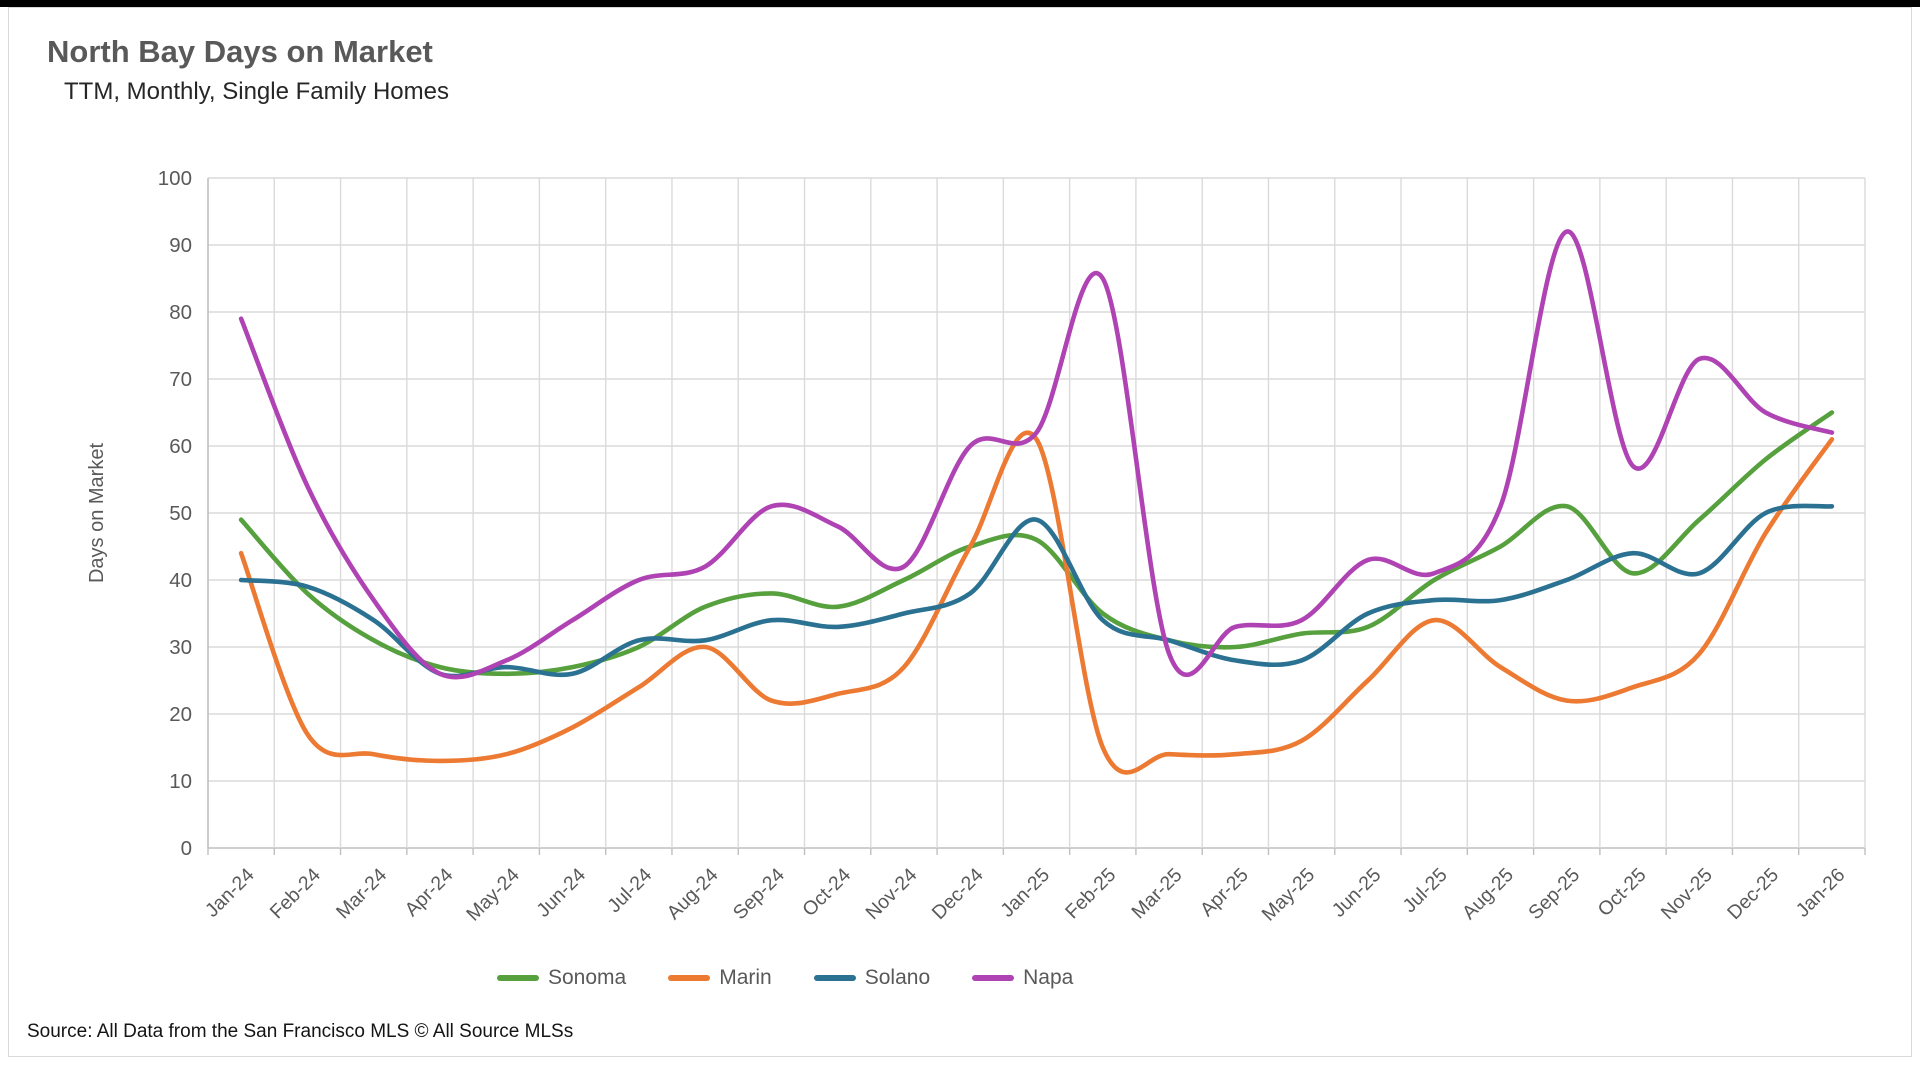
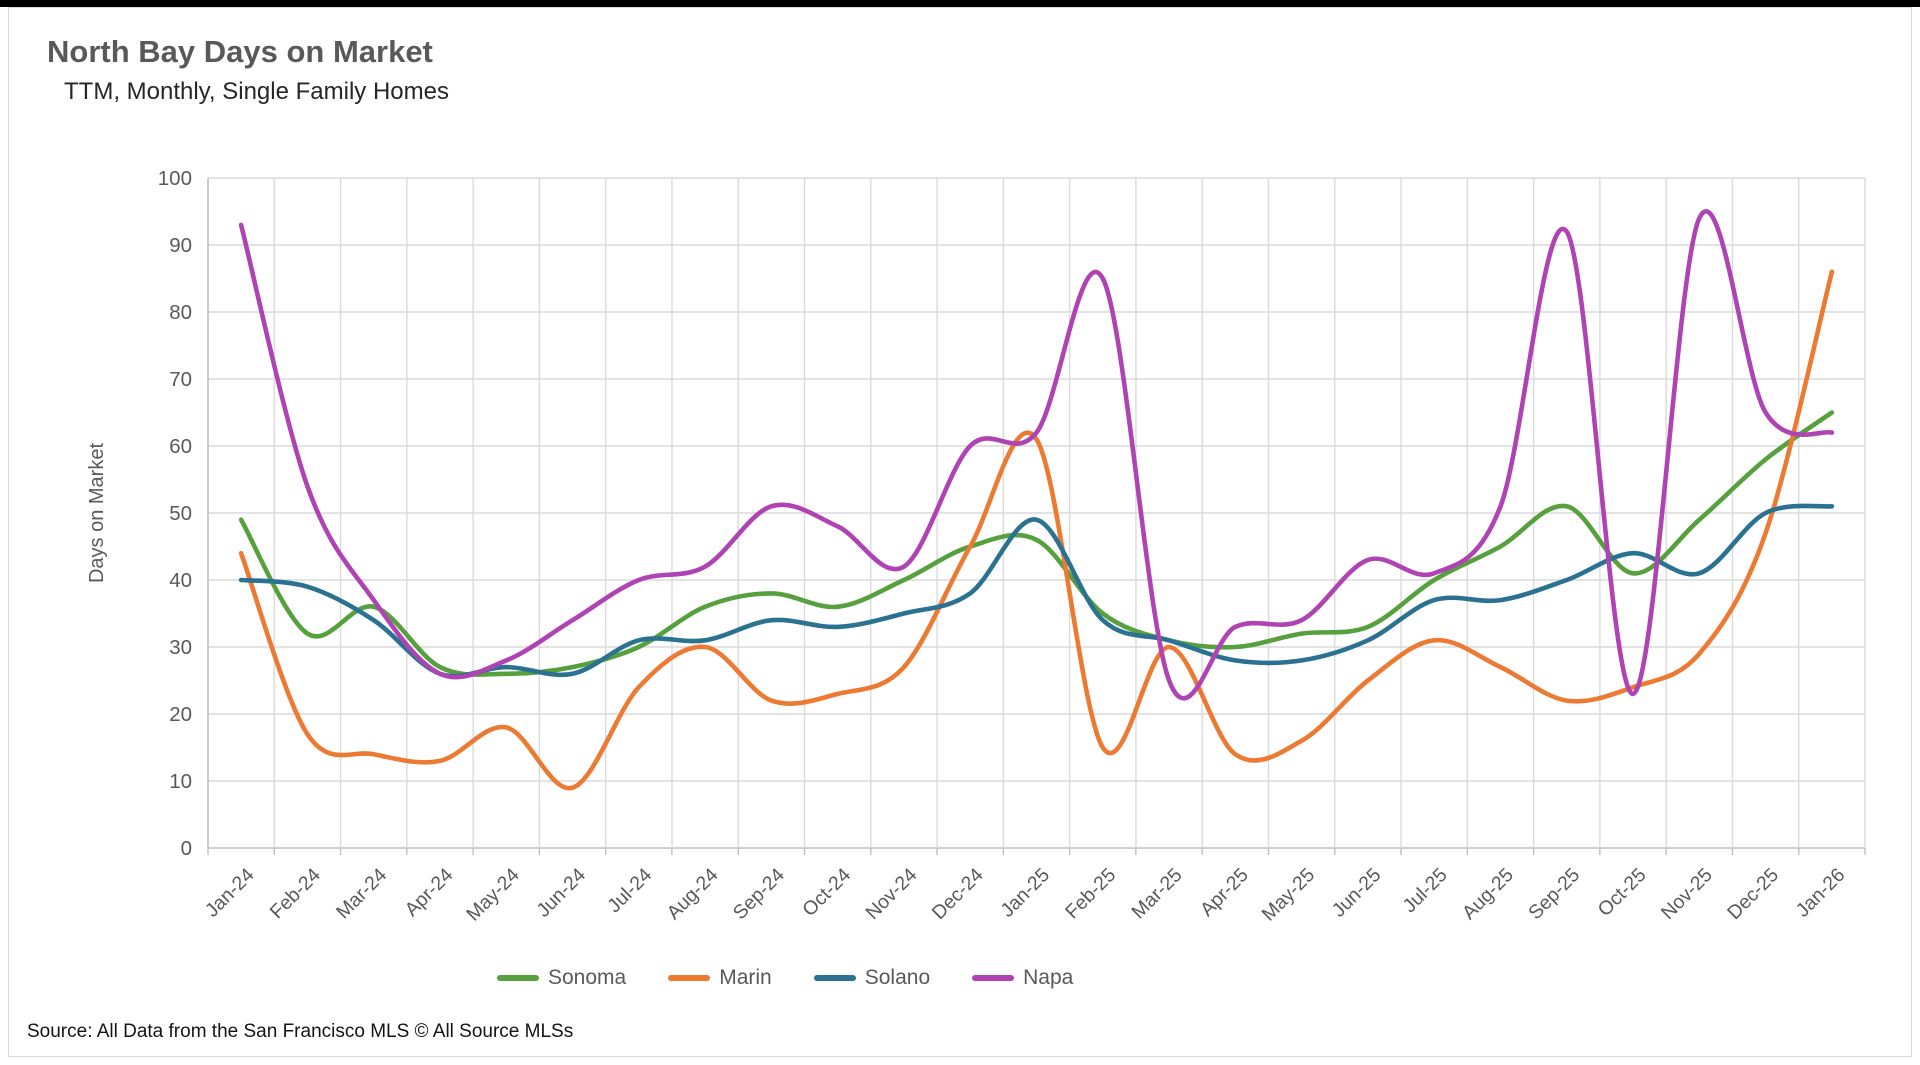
Napa/Jan-24: 79 -> 93
Sonoma/Feb-24: 38 -> 32
Sonoma/Mar-24: 31 -> 36
Marin/May-24: 14 -> 18
Marin/Jun-24: 18 -> 9
Marin/Mar-25: 14 -> 30
Napa/Mar-25: 29 -> 25
Solano/Jun-25: 35 -> 31
Marin/Jul-25: 34 -> 31
Napa/Oct-25: 57 -> 23
Napa/Nov-25: 73 -> 94
Marin/Jan-26: 61 -> 86
